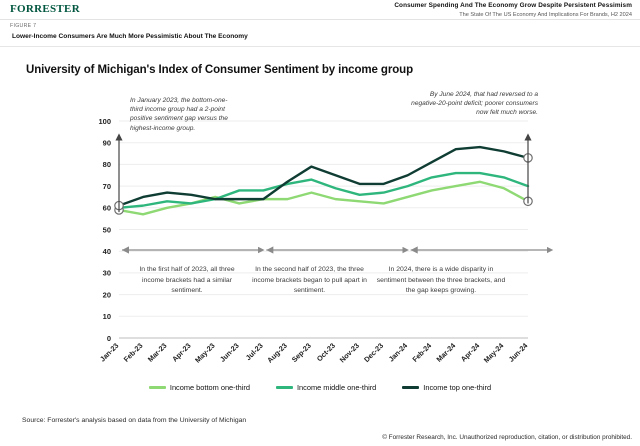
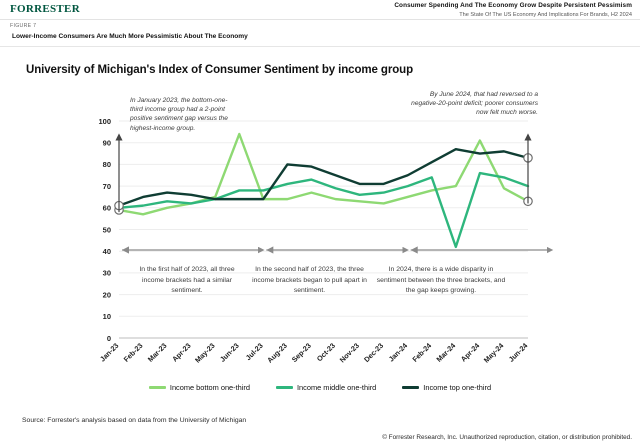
Income bottom one-third/Jun-23: 62 -> 94
Income top one-third/Aug-23: 72 -> 80
Income middle one-third/Mar-24: 76 -> 42
Income bottom one-third/Apr-24: 72 -> 91
Income top one-third/Apr-24: 88 -> 85
